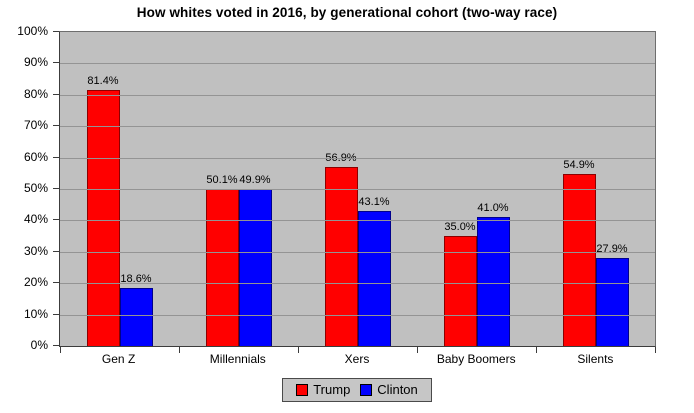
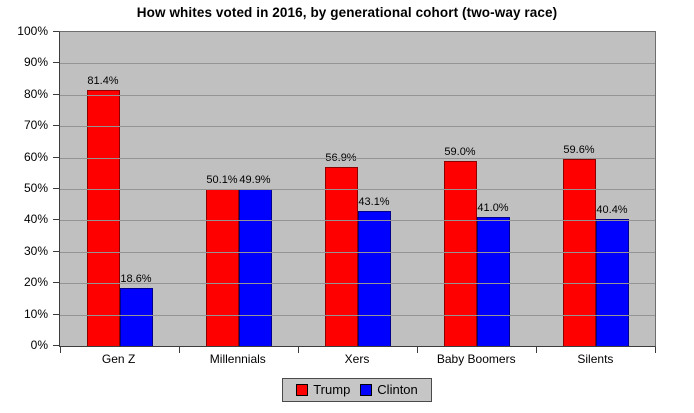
Trump/Baby Boomers: 35.0% -> 59.0%
Trump/Silents: 54.9% -> 59.6%
Clinton/Silents: 27.9% -> 40.4%
